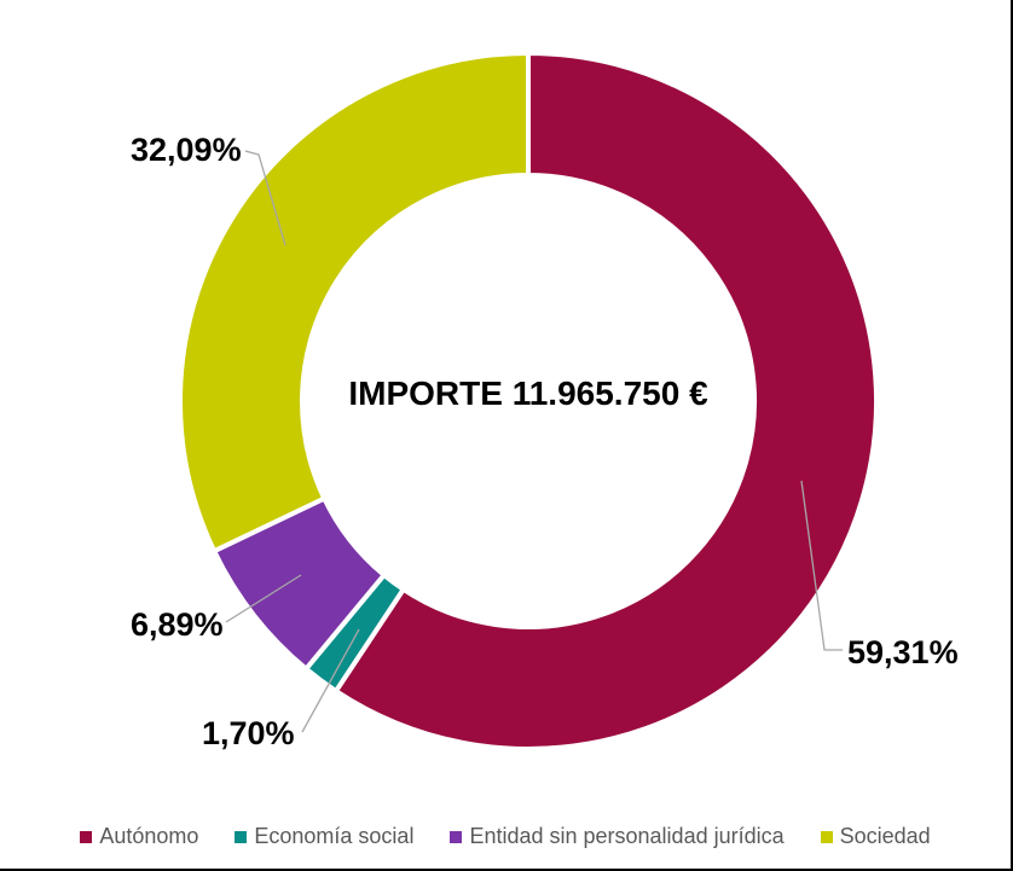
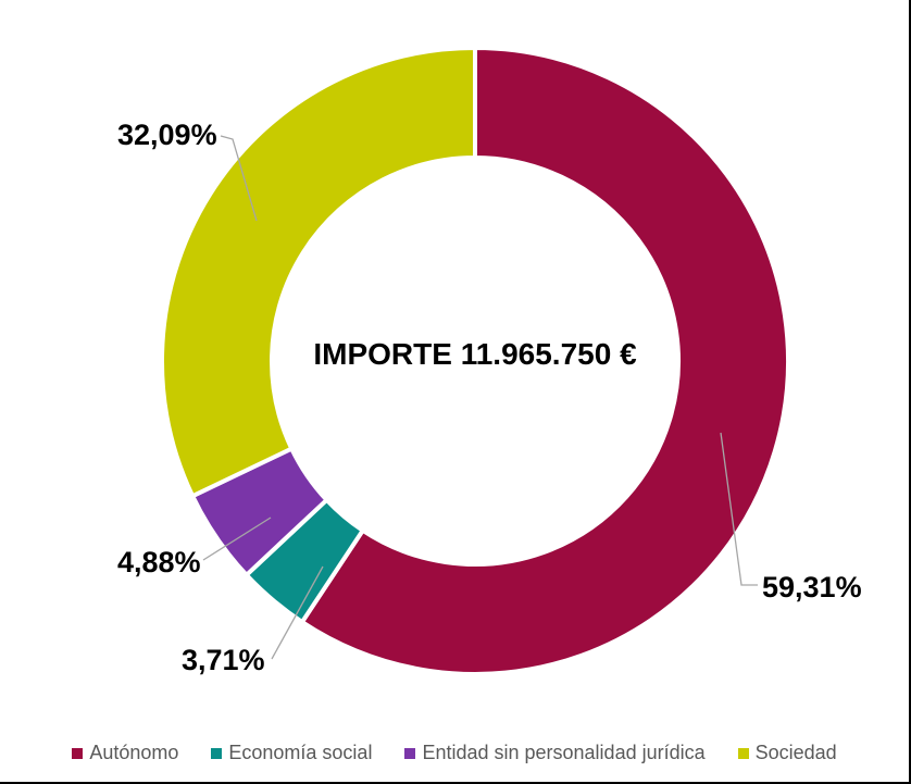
Economía social: 1,70% -> 3,71%
Entidad sin personalidad jurídica: 6,89% -> 4,88%
